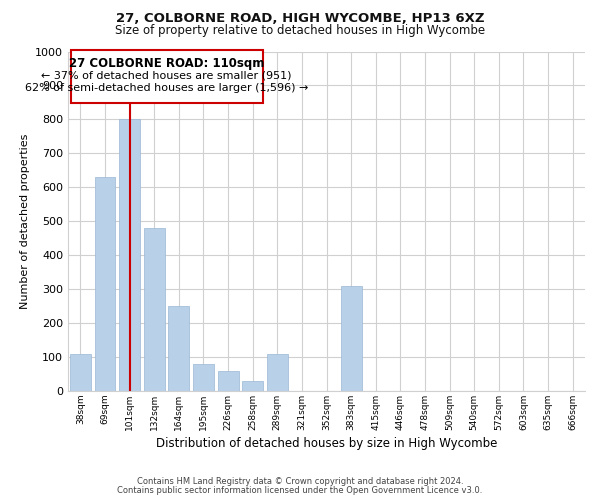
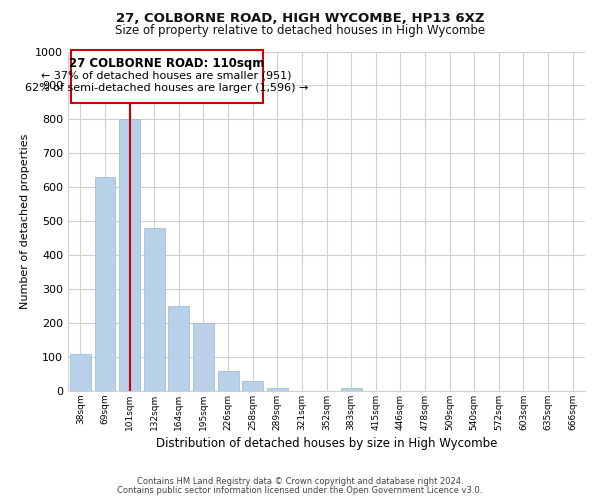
195sqm: 80 -> 200
289sqm: 110 -> 10
383sqm: 310 -> 10
